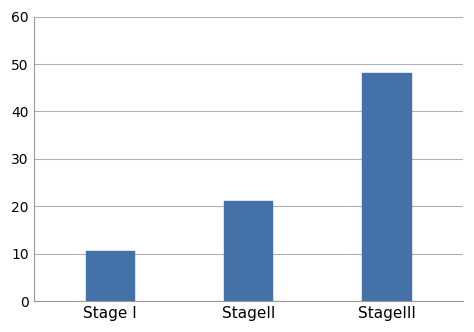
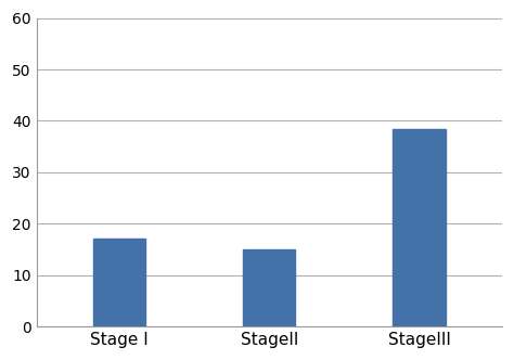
Stage I: 10.5 -> 17.0
StageII: 21.0 -> 15.0
StageIII: 48.0 -> 38.5
